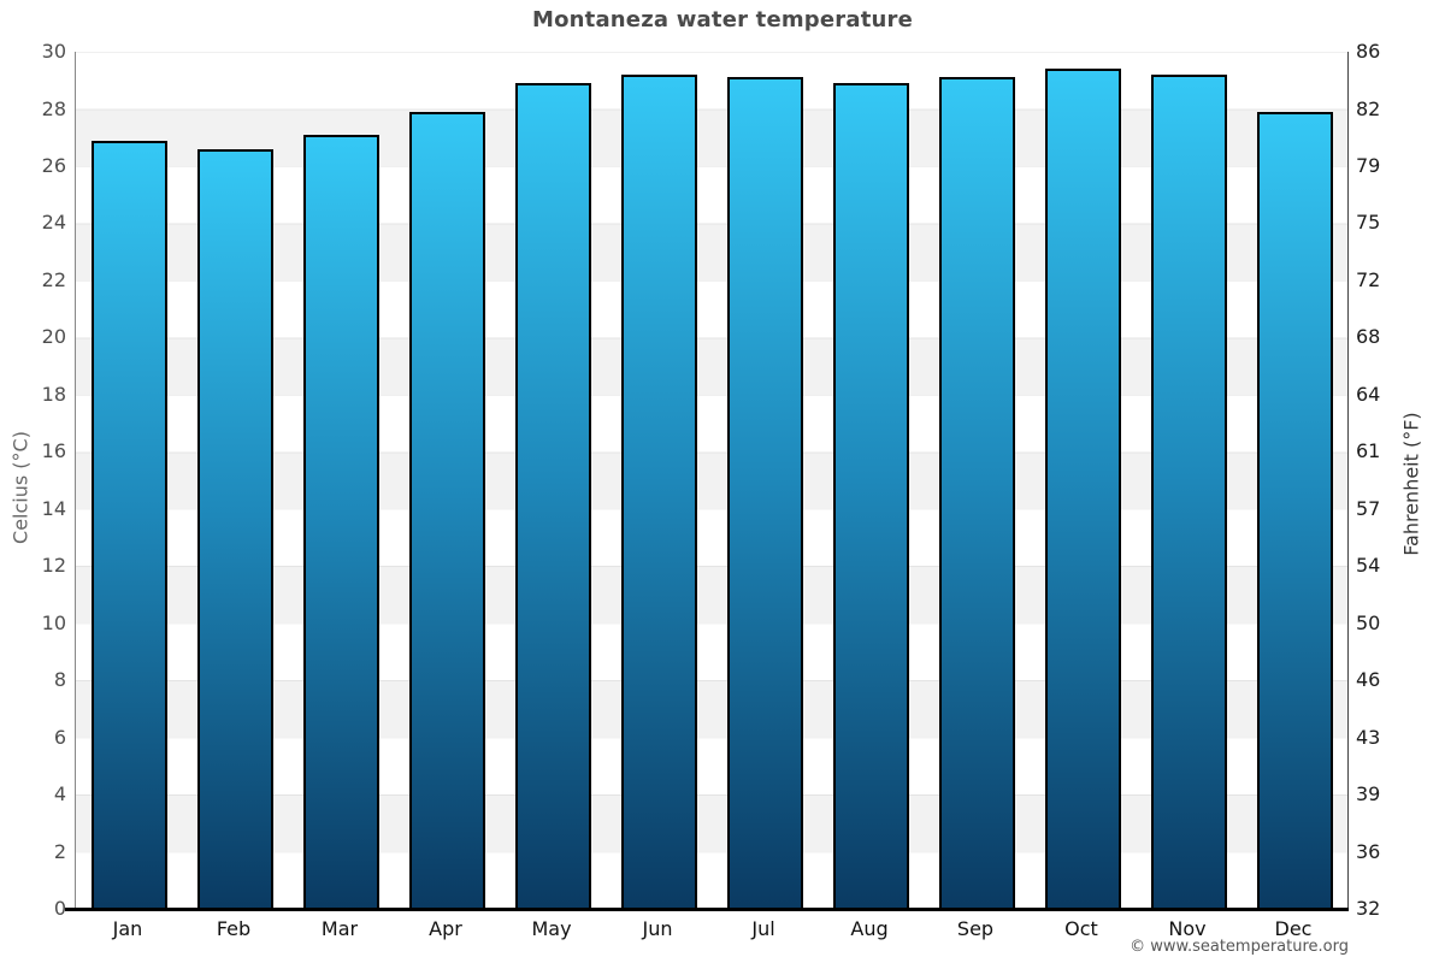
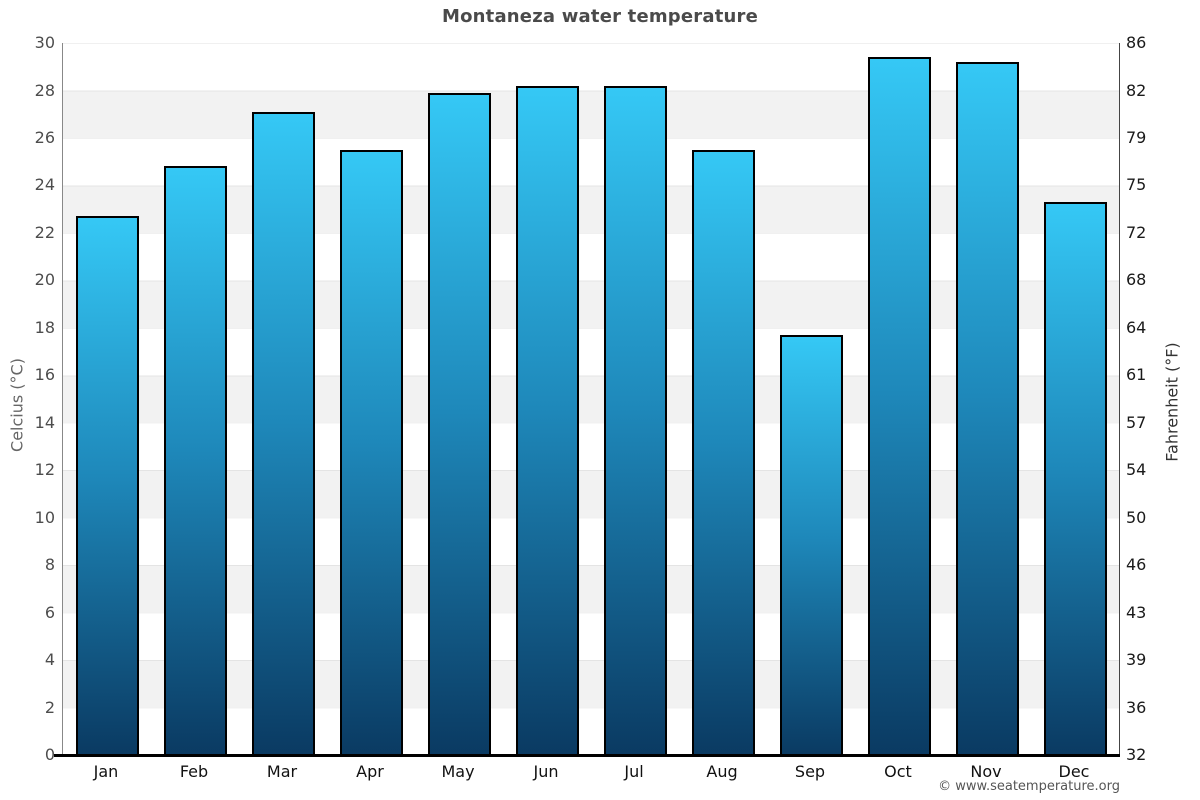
Jan: 26.9 -> 22.7
Feb: 26.6 -> 24.8
Apr: 27.9 -> 25.5
May: 28.9 -> 27.9
Jun: 29.2 -> 28.2
Jul: 29.1 -> 28.2
Aug: 28.9 -> 25.5
Sep: 29.1 -> 17.7
Dec: 27.9 -> 23.3
